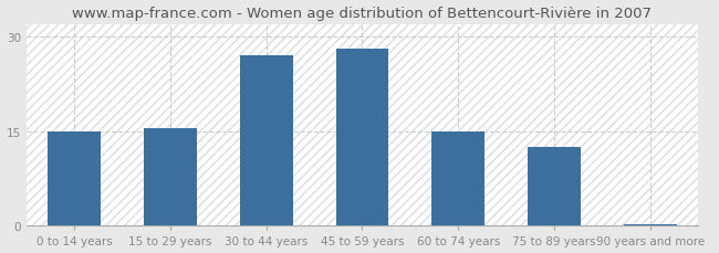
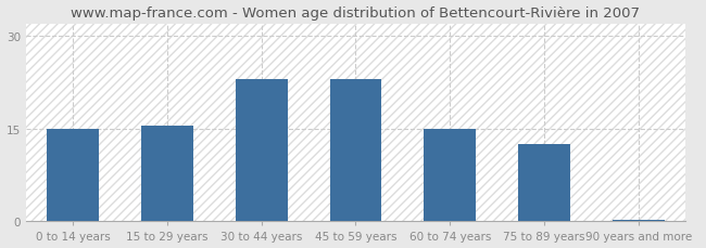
30 to 44 years: 27.0 -> 23.0
45 to 59 years: 28.0 -> 23.0
